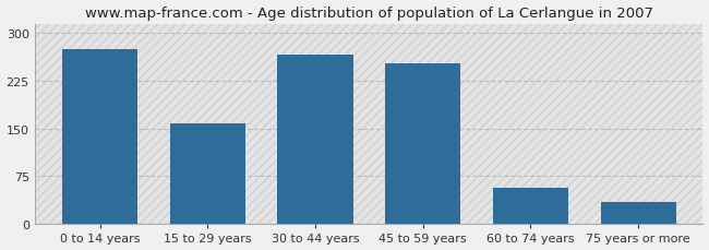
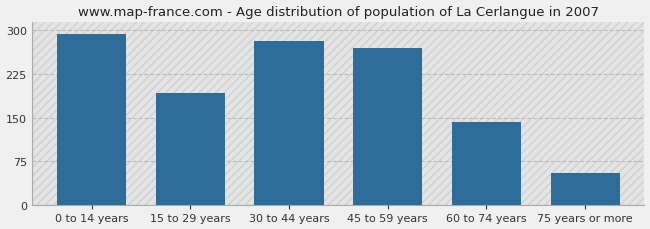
0 to 14 years: 274 -> 293
15 to 29 years: 158 -> 192
30 to 44 years: 266 -> 282
45 to 59 years: 252 -> 270
60 to 74 years: 56 -> 143
75 years or more: 34 -> 55
